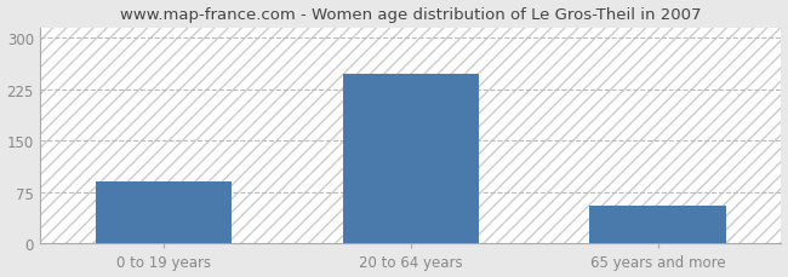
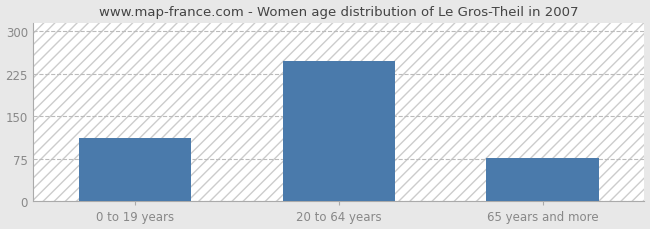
0 to 19 years: 90 -> 112
65 years and more: 55 -> 76
